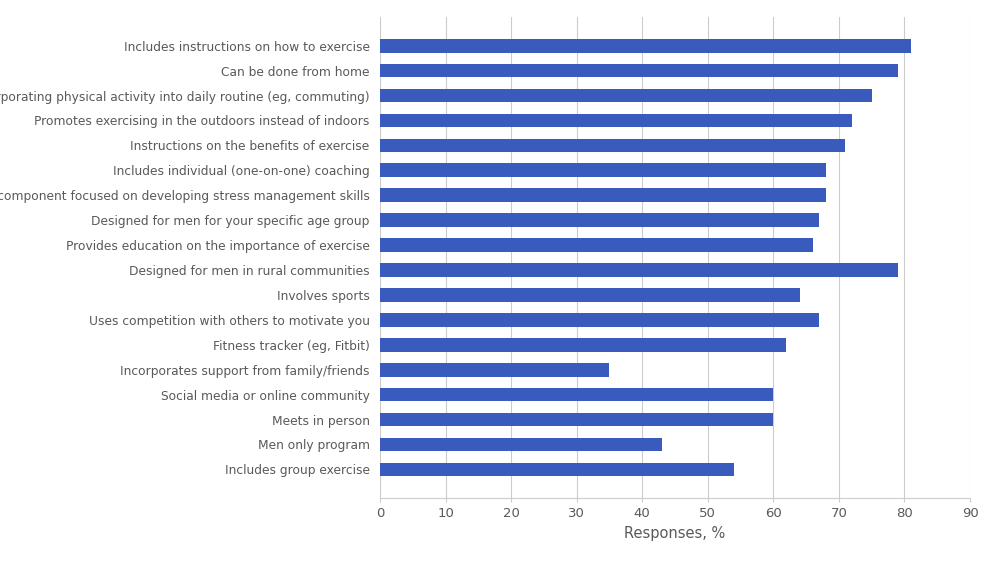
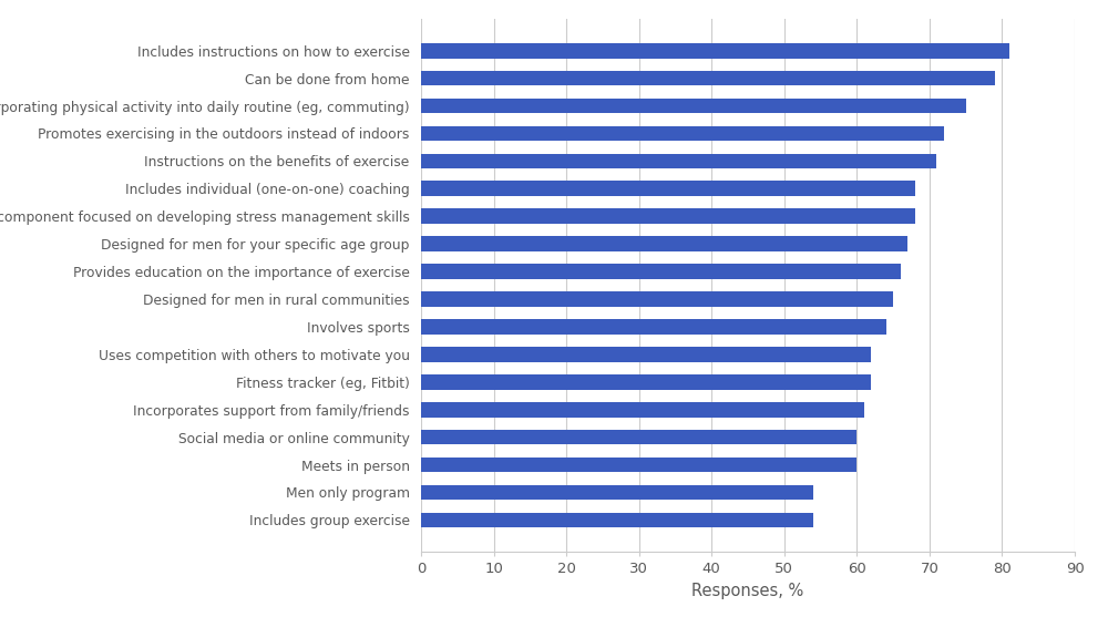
Designed for men in rural communities: 79 -> 65
Uses competition with others to motivate you: 67 -> 62
Incorporates support from family/friends: 35 -> 61
Men only program: 43 -> 54
